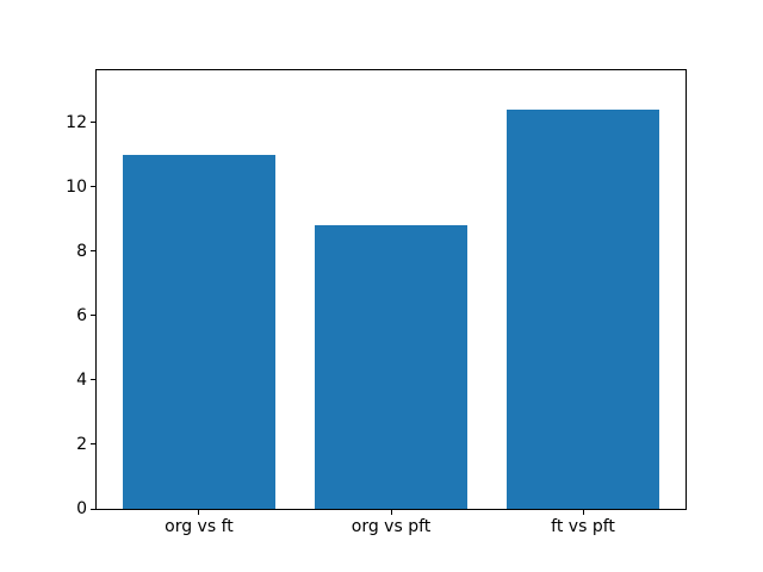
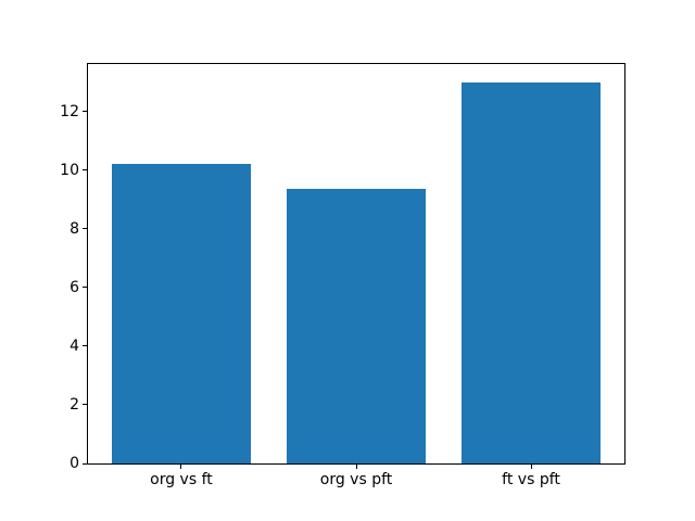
org vs ft: 11.0 -> 10.2
org vs pft: 8.8 -> 9.3
ft vs pft: 12.4 -> 13.0
